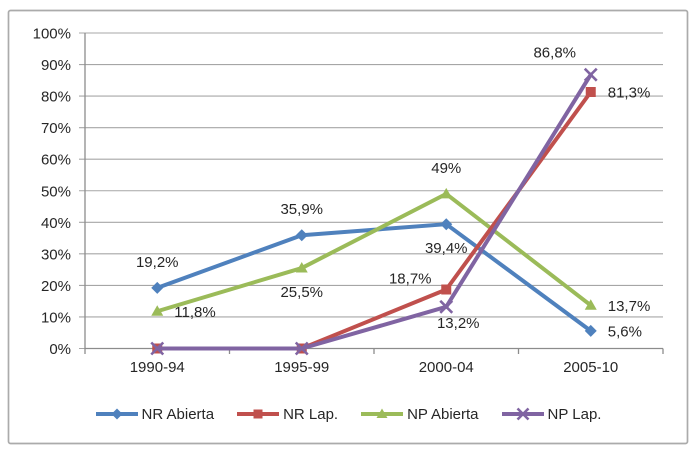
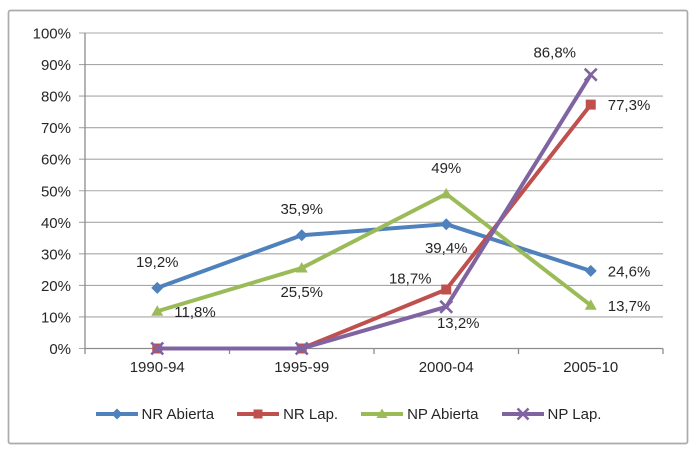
NR Abierta/2005-10: 5,6% -> 24,6%
NR Lap./2005-10: 81,3% -> 77,3%
